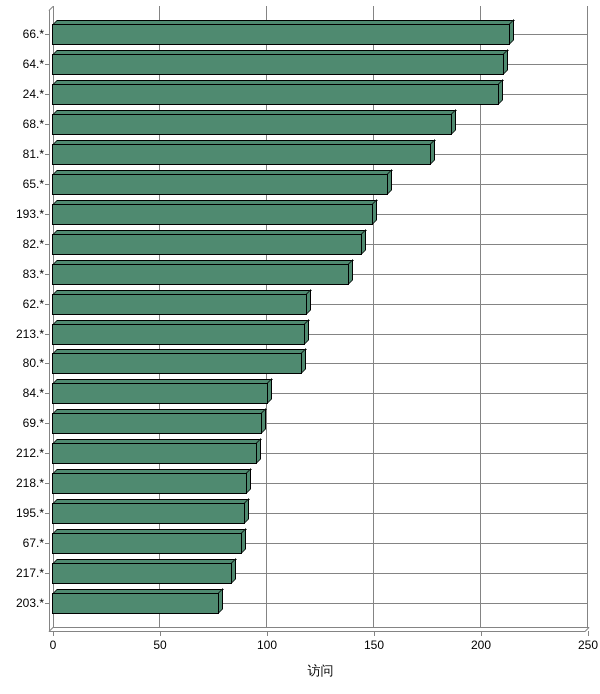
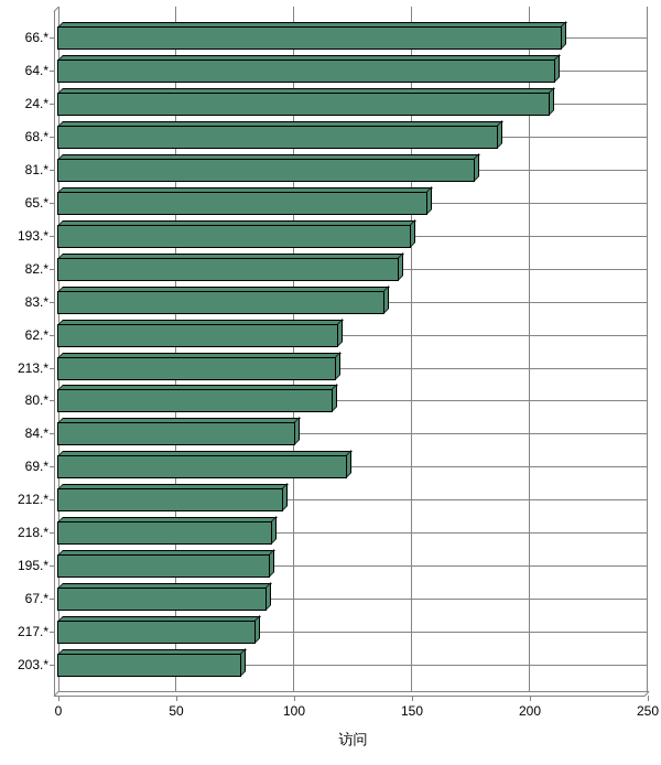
69.*: 98 -> 123
